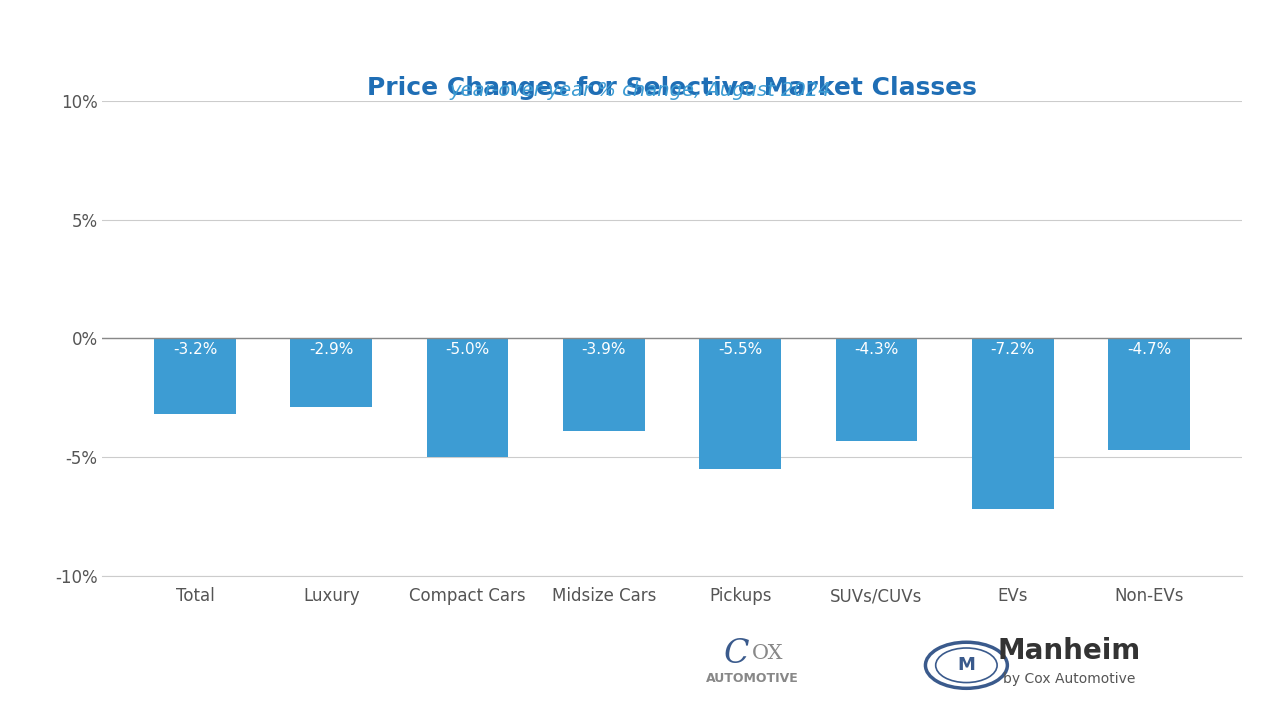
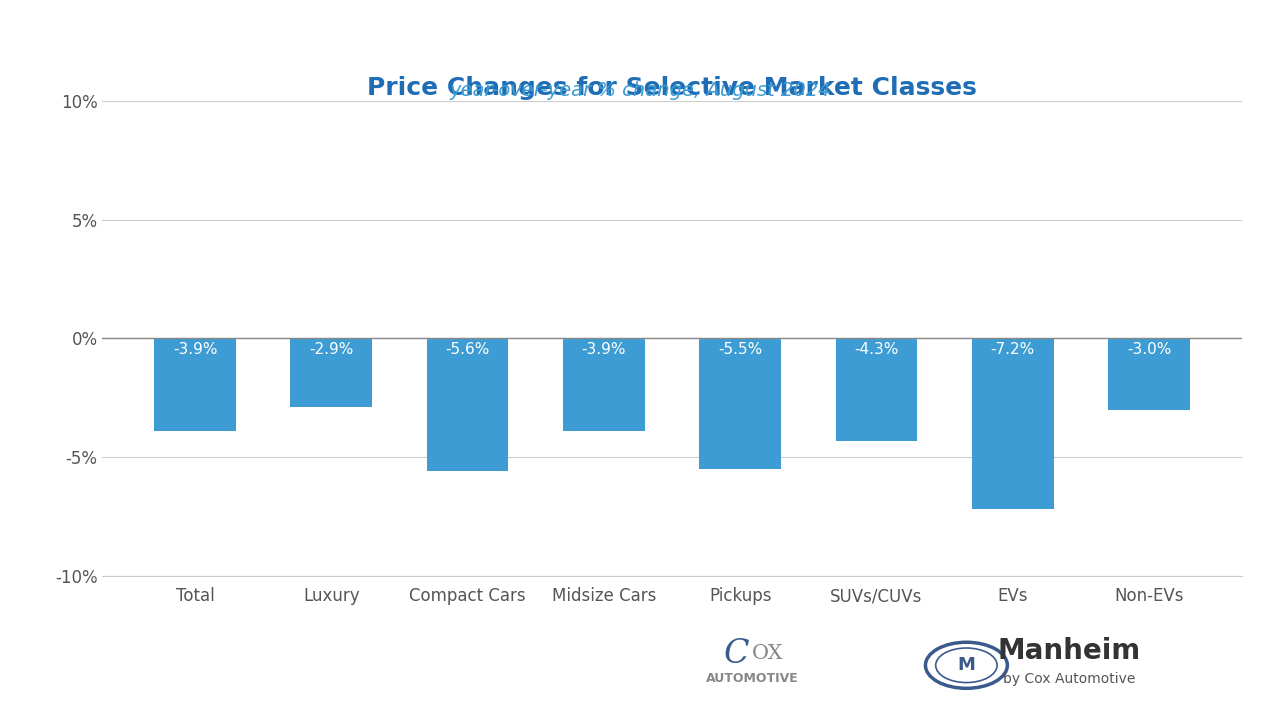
Total: -3.2% -> -3.9%
Compact Cars: -5.0% -> -5.6%
Non-EVs: -4.7% -> -3.0%
